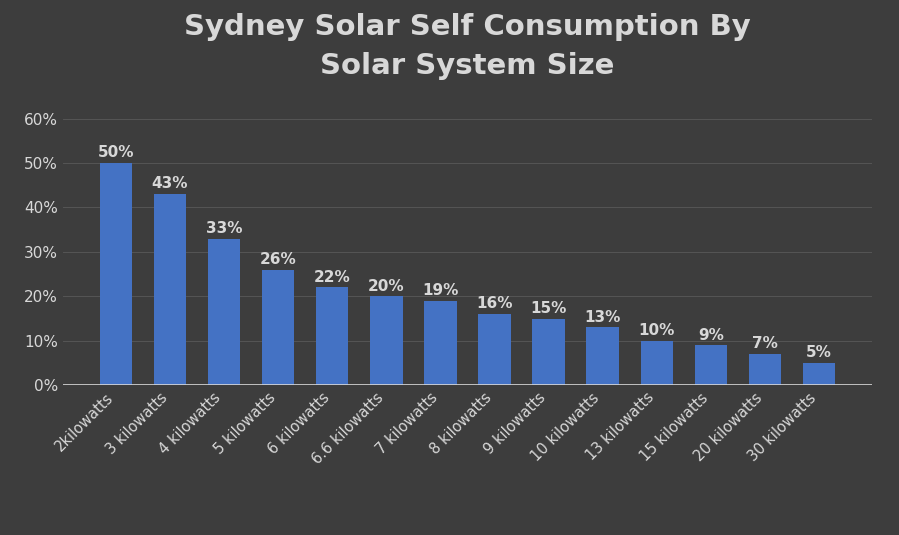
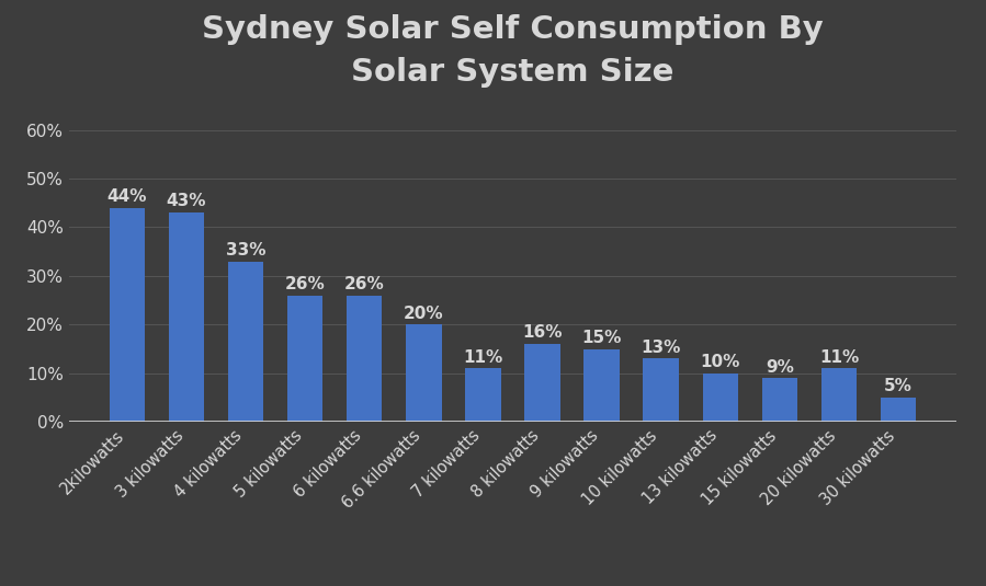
2kilowatts: 50% -> 44%
6 kilowatts: 22% -> 26%
7 kilowatts: 19% -> 11%
20 kilowatts: 7% -> 11%
